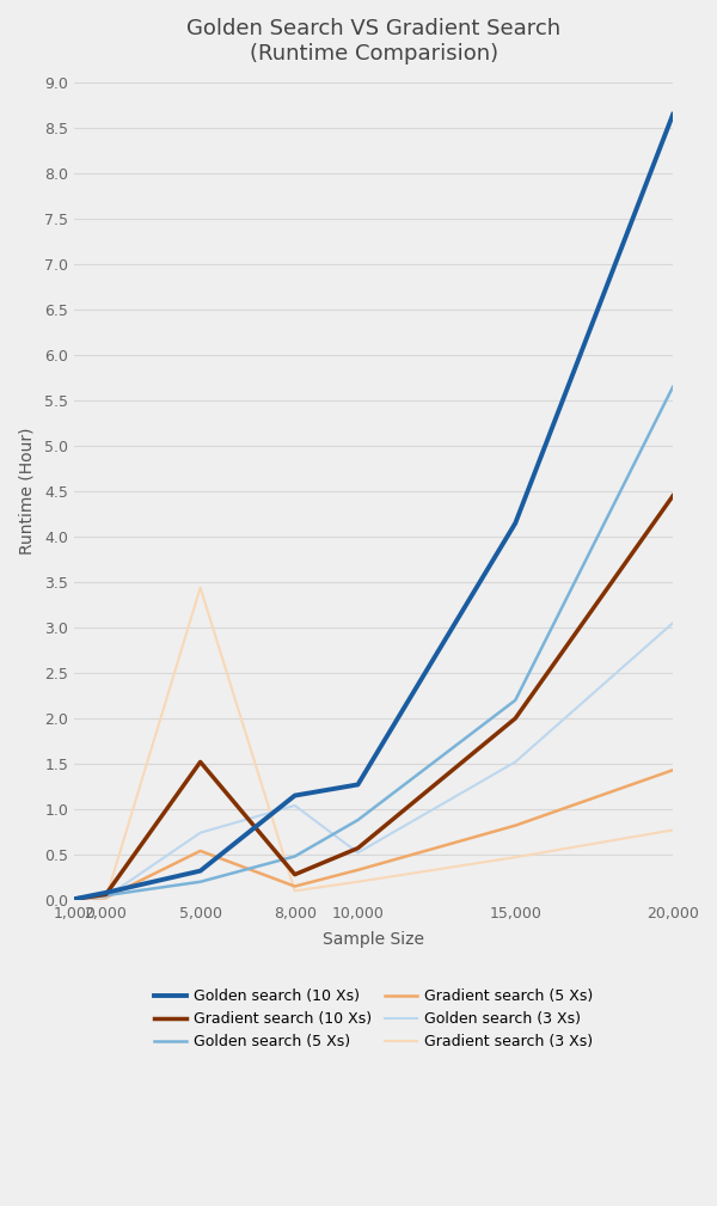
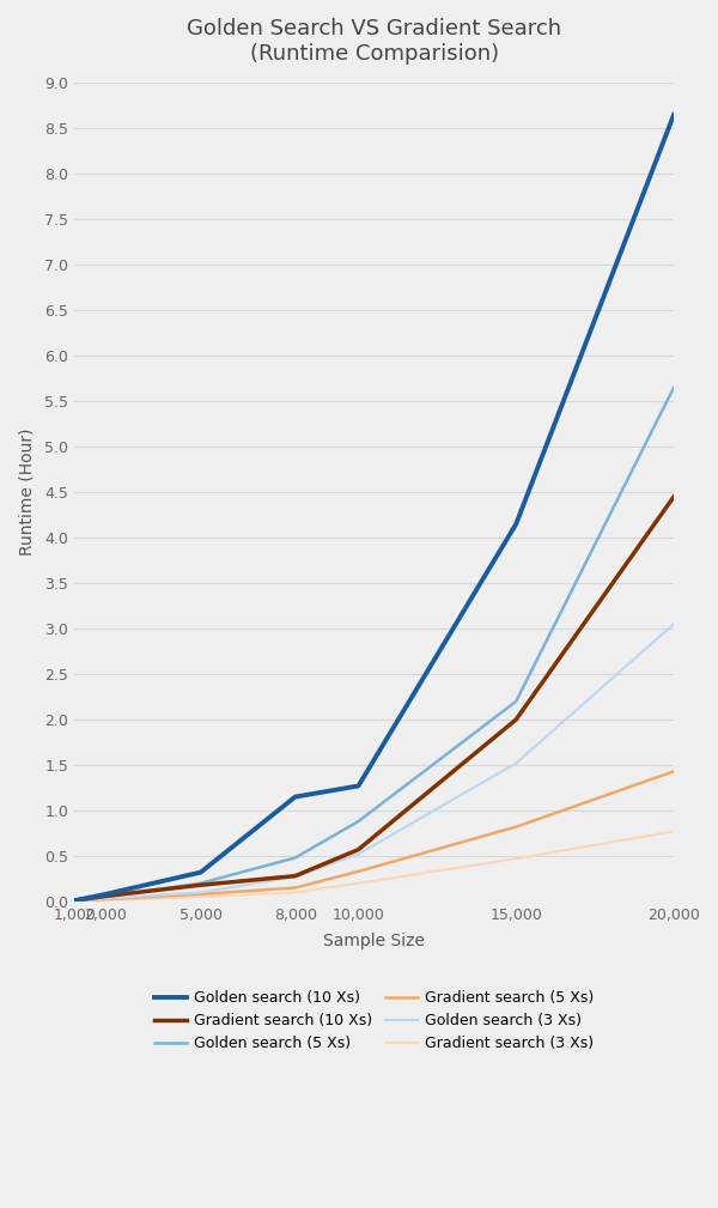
Golden search (3 Xs)/5,000: 0.74 -> 0.10
Gradient search (10 Xs)/5,000: 1.52 -> 0.18
Gradient search (5 Xs)/5,000: 0.54 -> 0.08
Gradient search (3 Xs)/5,000: 3.44 -> 0.05
Golden search (3 Xs)/8,000: 1.04 -> 0.27
